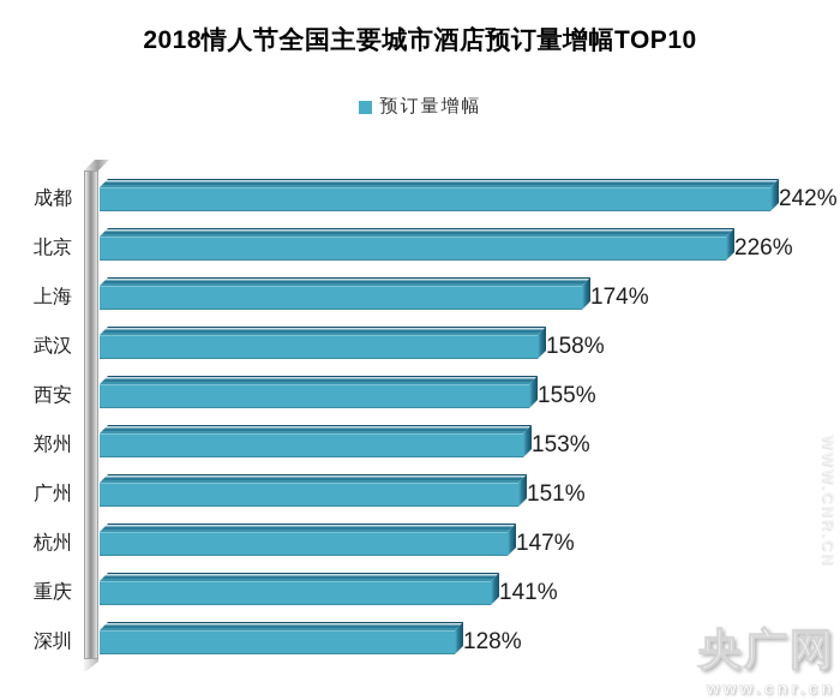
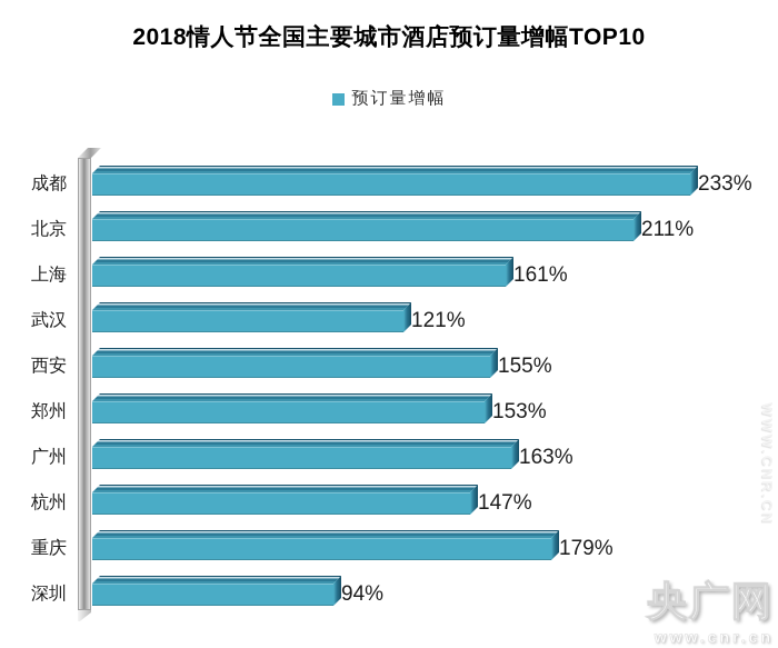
成都: 242% -> 233%
北京: 226% -> 211%
上海: 174% -> 161%
武汉: 158% -> 121%
广州: 151% -> 163%
重庆: 141% -> 179%
深圳: 128% -> 94%
